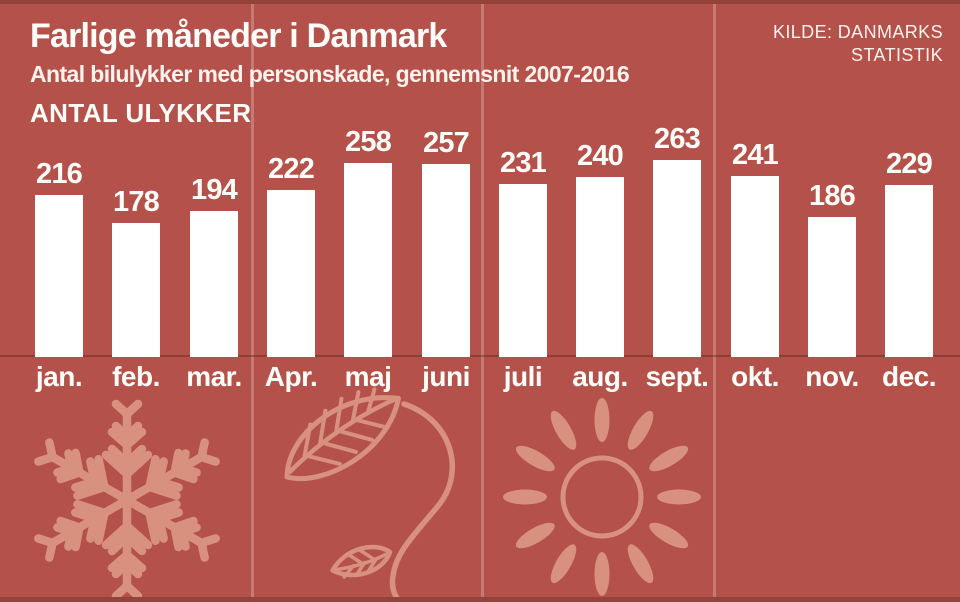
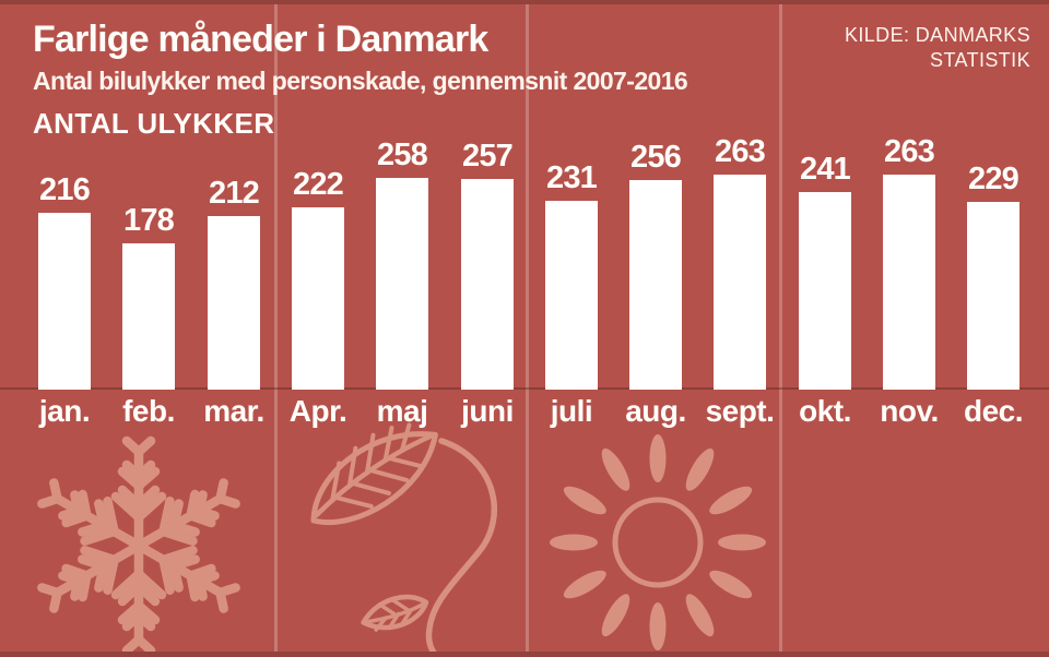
mar.: 194 -> 212
aug.: 240 -> 256
nov.: 186 -> 263
